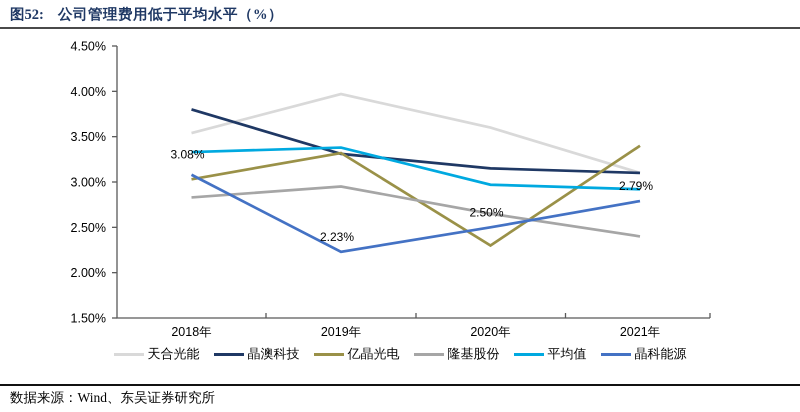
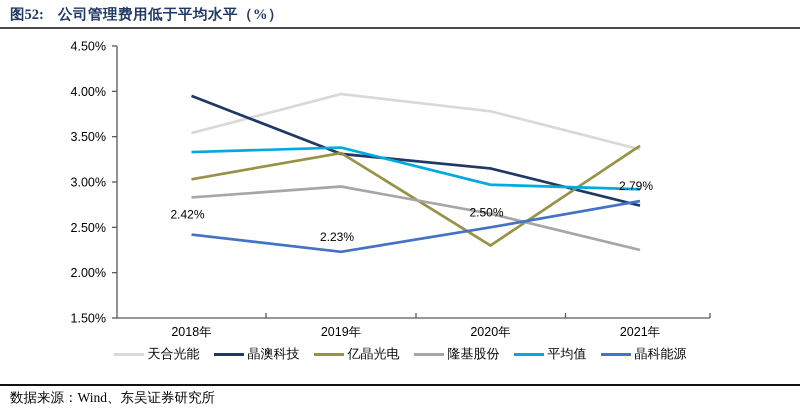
晶澳科技/2018年: 3.8% -> 4.0%
晶科能源/2018年: 3.08% -> 2.42%
天合光能/2020年: 3.6% -> 3.8%
天合光能/2021年: 3.1% -> 3.4%
晶澳科技/2021年: 3.1% -> 2.7%
隆基股份/2021年: 2.4% -> 2.2%
